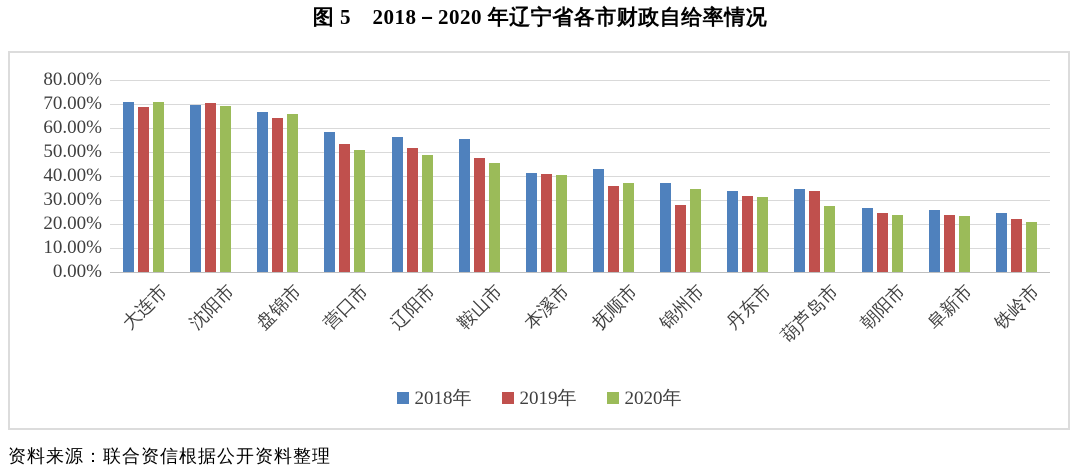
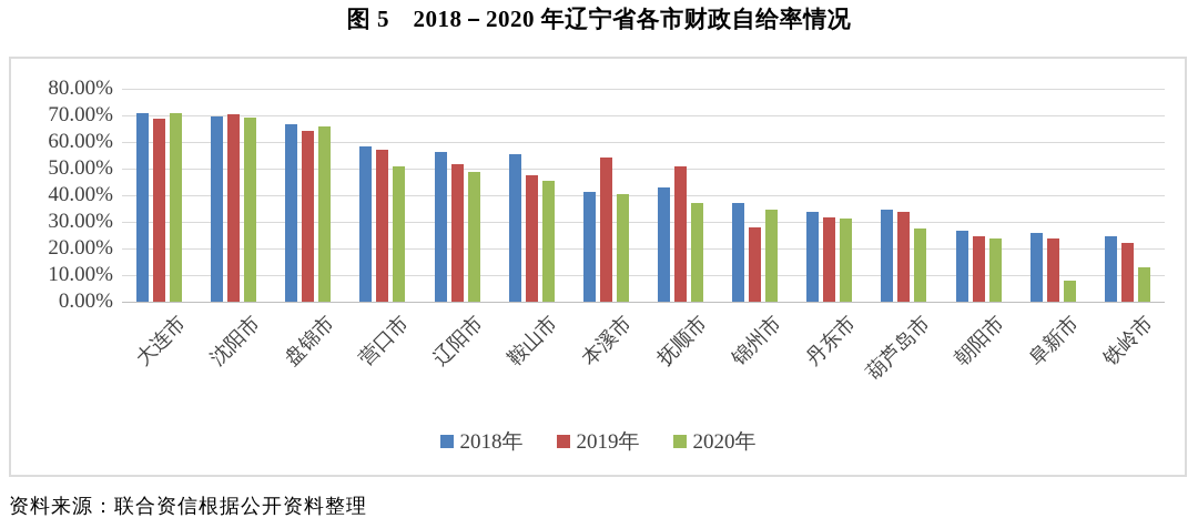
2019年/营口市: 53% -> 57%
2019年/本溪市: 41% -> 54%
2019年/抚顺市: 36% -> 51%
2020年/阜新市: 24% -> 8%
2020年/铁岭市: 21% -> 13%
